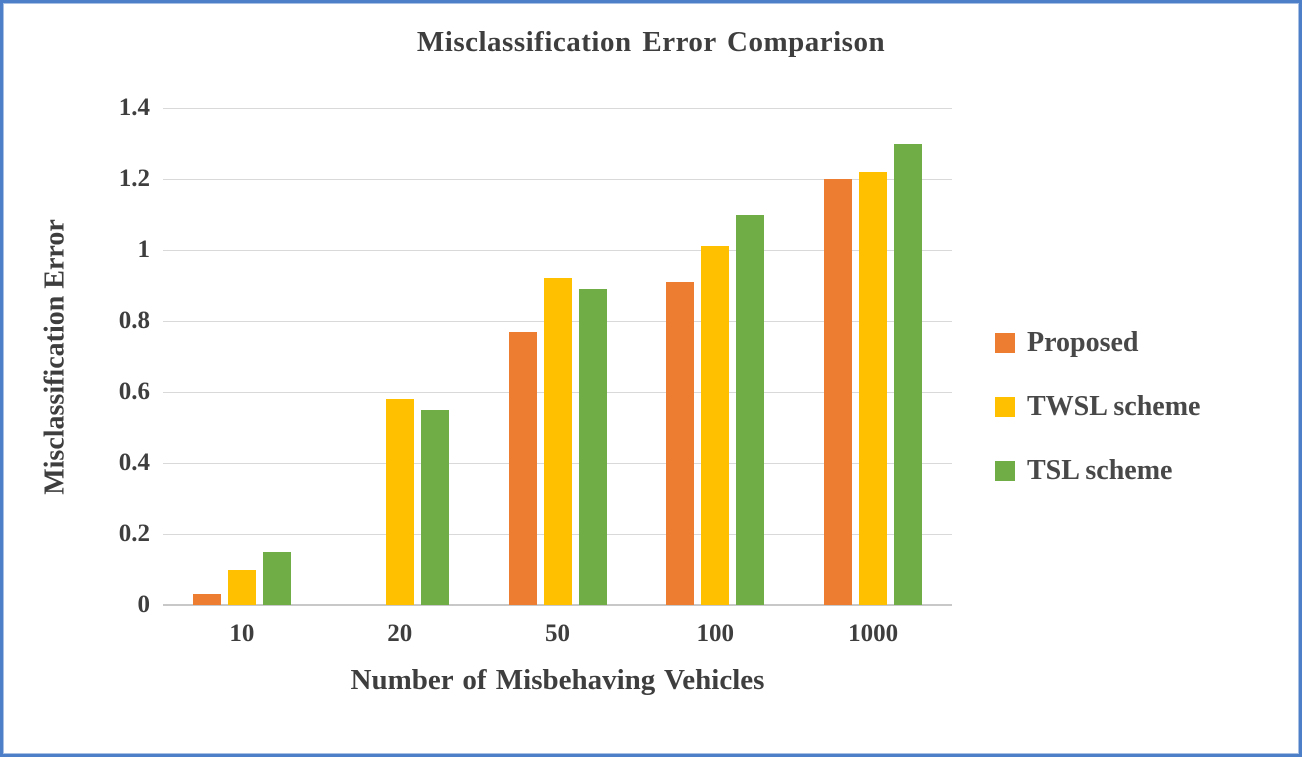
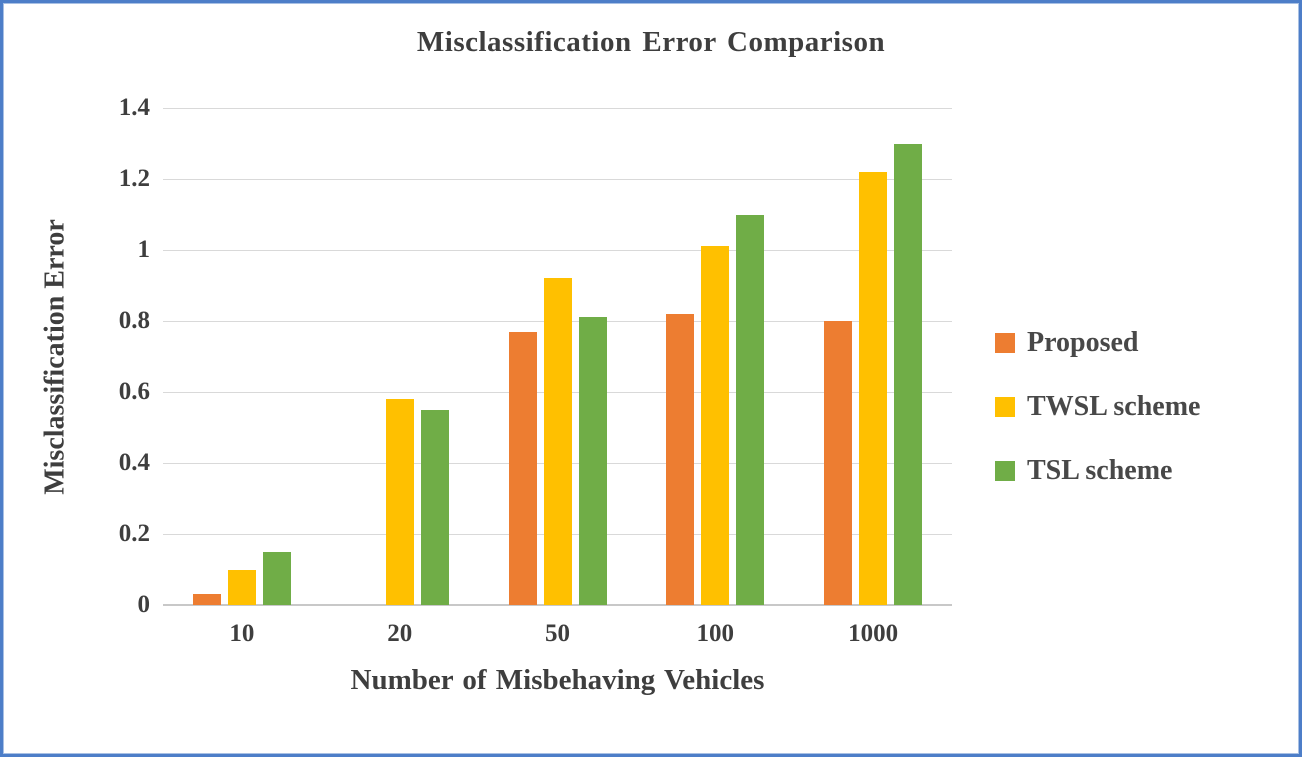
TSL scheme/50: 0.89 -> 0.81
Proposed/100: 0.91 -> 0.82
Proposed/1000: 1.20 -> 0.80
